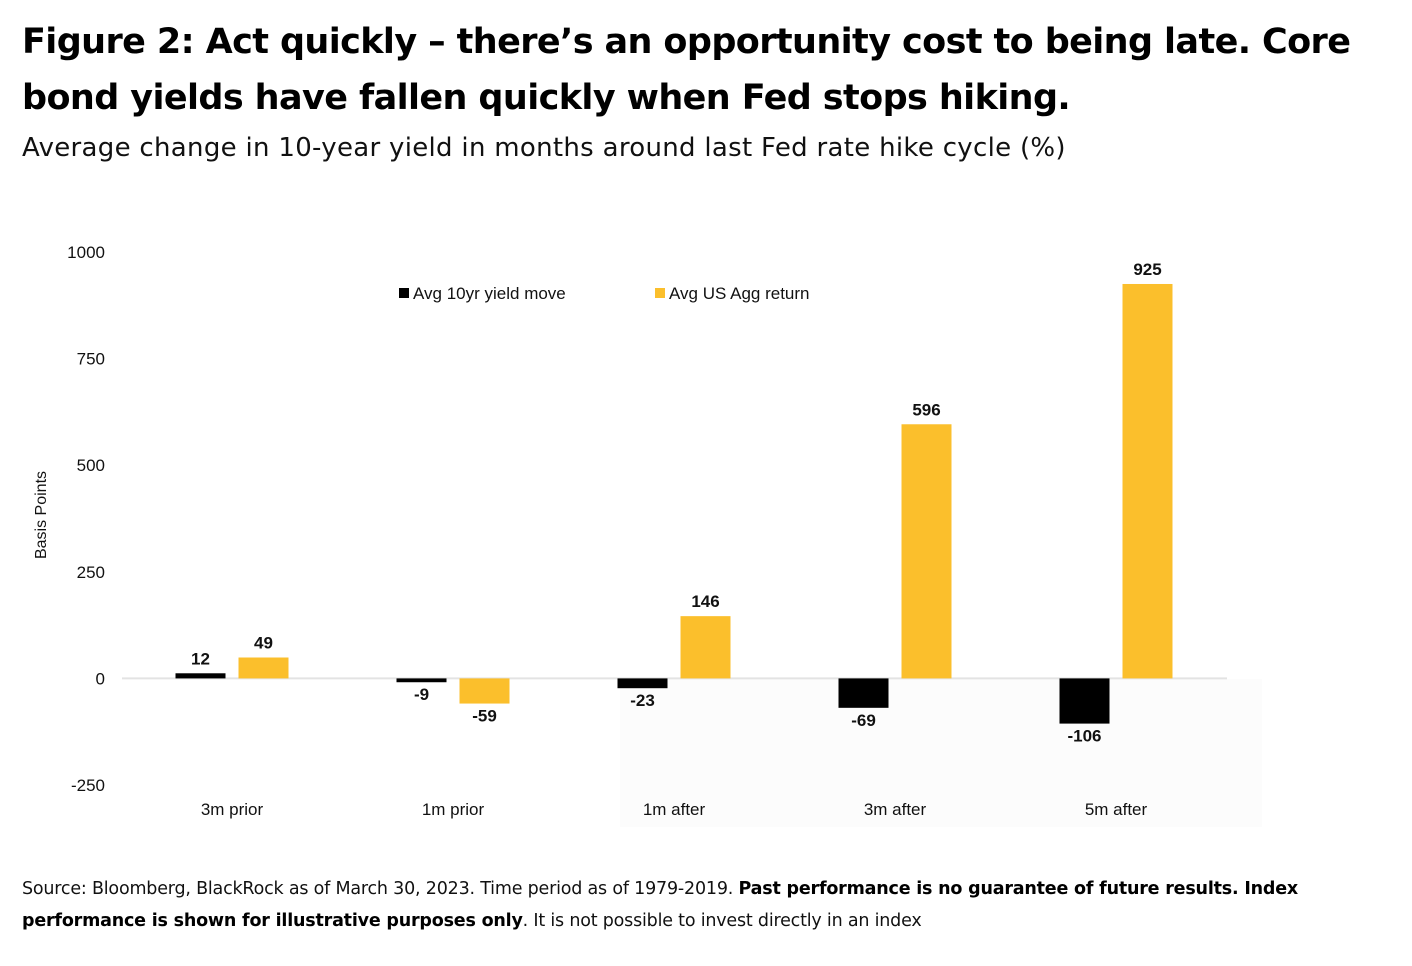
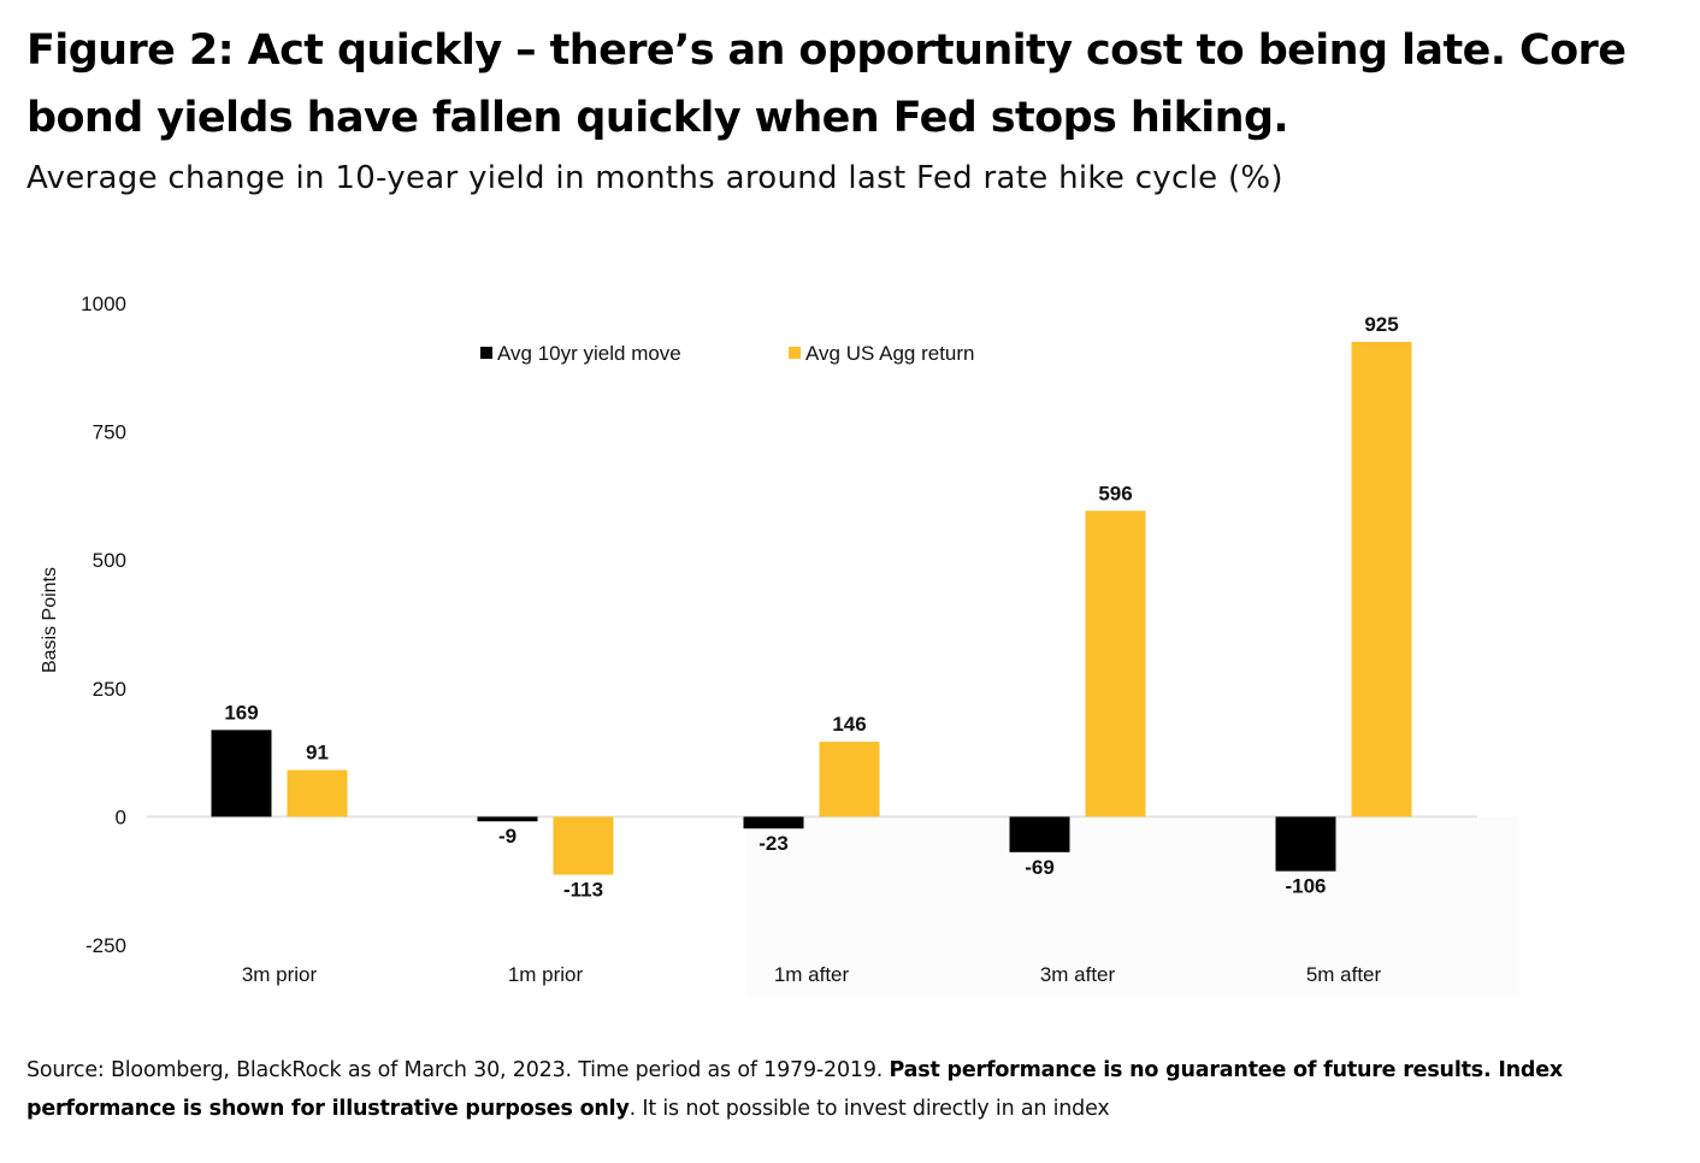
Avg 10yr yield move/3m prior: 12 -> 169
Avg US Agg return/3m prior: 49 -> 91
Avg US Agg return/1m prior: -59 -> -113
